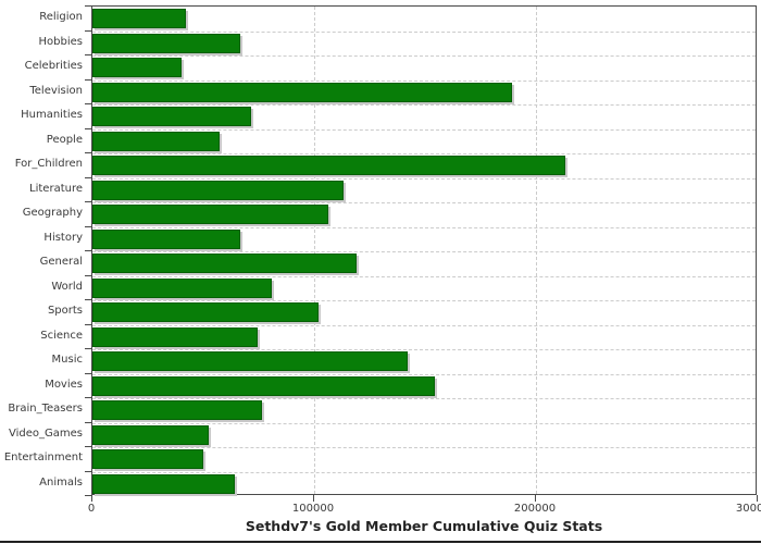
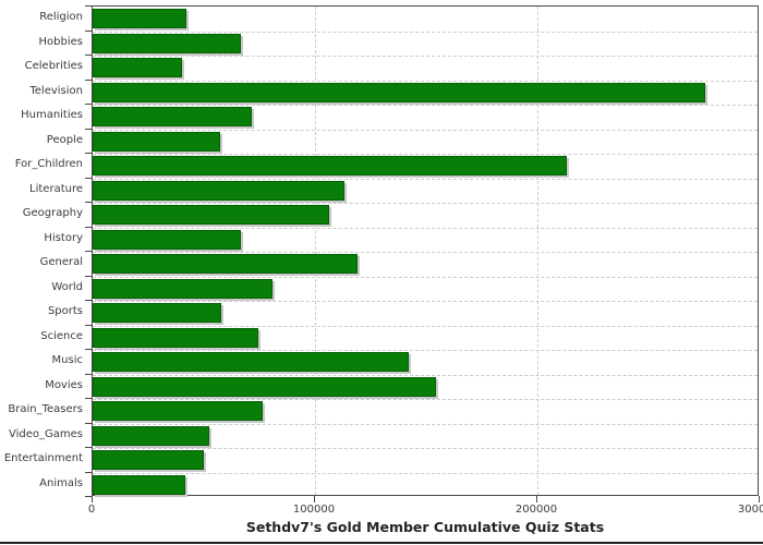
Television: 189000 -> 276000
Sports: 102000 -> 58000
Animals: 64000 -> 42000
